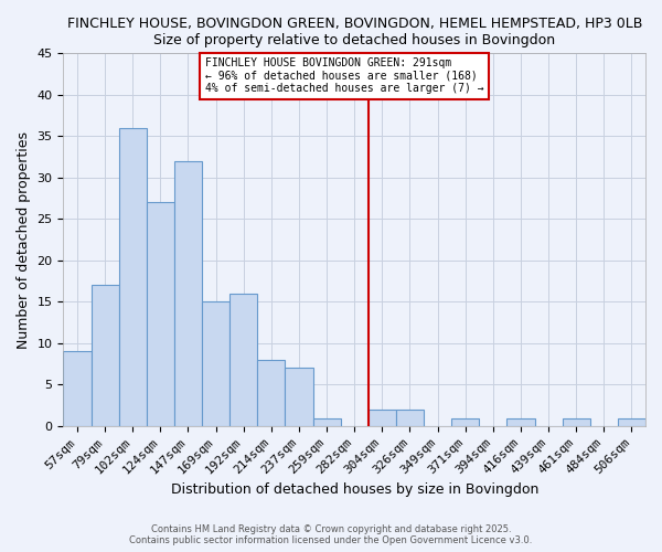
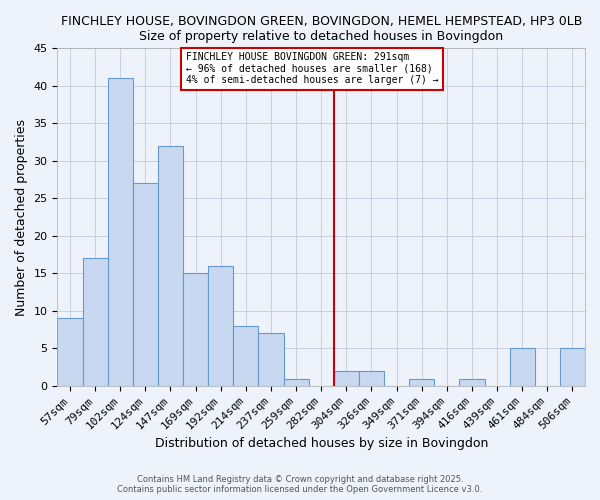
102sqm: 36 -> 41
461sqm: 1 -> 5
506sqm: 1 -> 5
